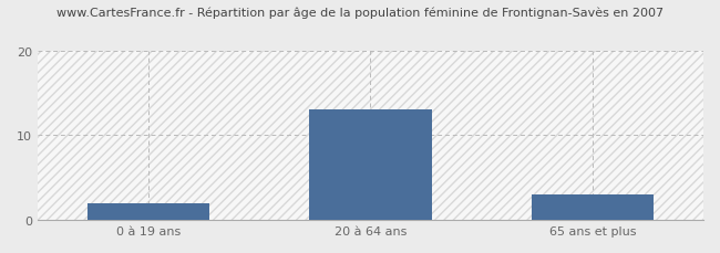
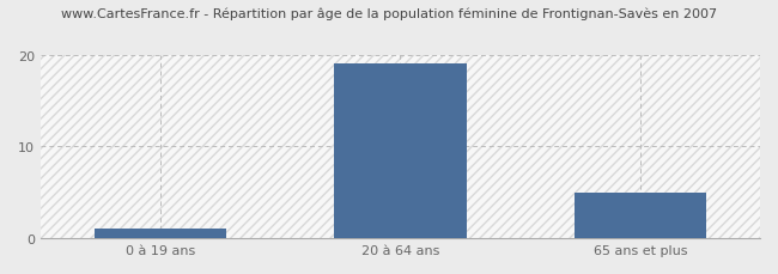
0 à 19 ans: 2 -> 1
20 à 64 ans: 13 -> 19
65 ans et plus: 3 -> 5
